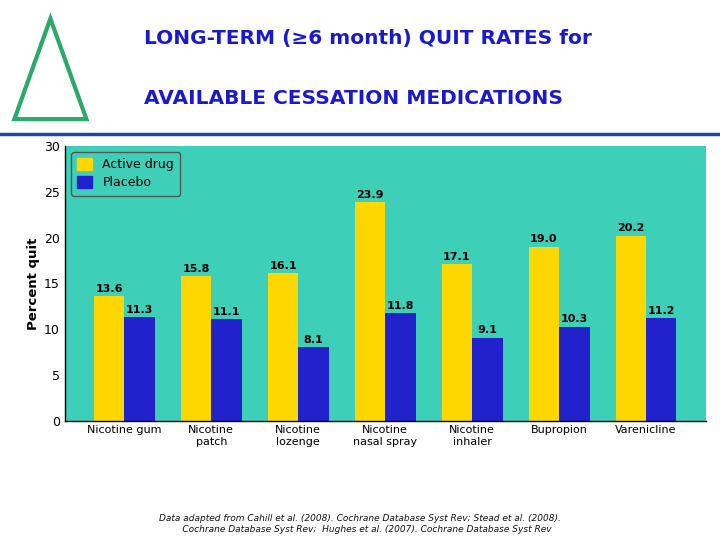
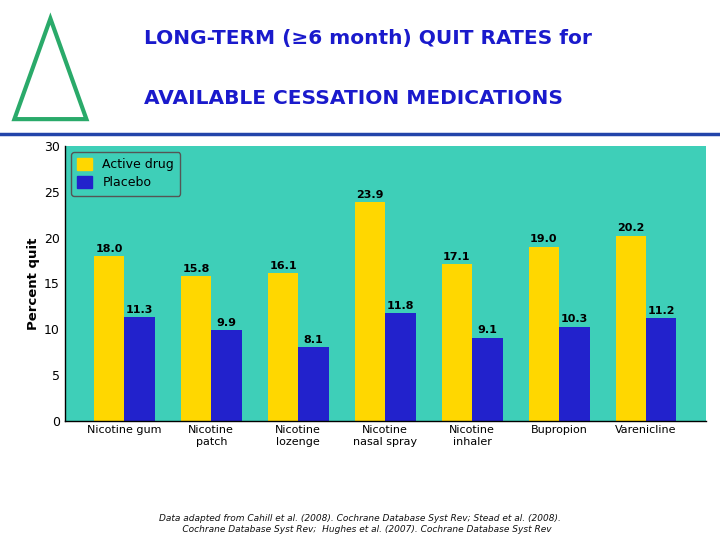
Active drug/Nicotine gum: 13.6 -> 18.0
Placebo/Nicotine patch: 11.1 -> 9.9
